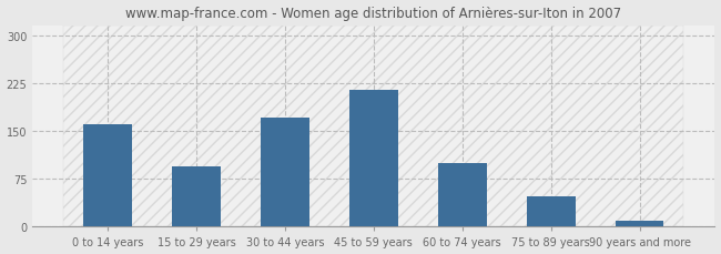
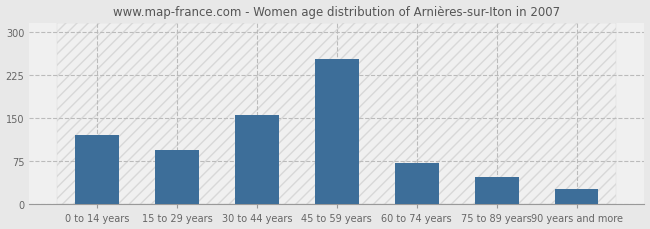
0 to 14 years: 160 -> 120
30 to 44 years: 170 -> 156
45 to 59 years: 215 -> 252
60 to 74 years: 100 -> 72
90 years and more: 10 -> 26
